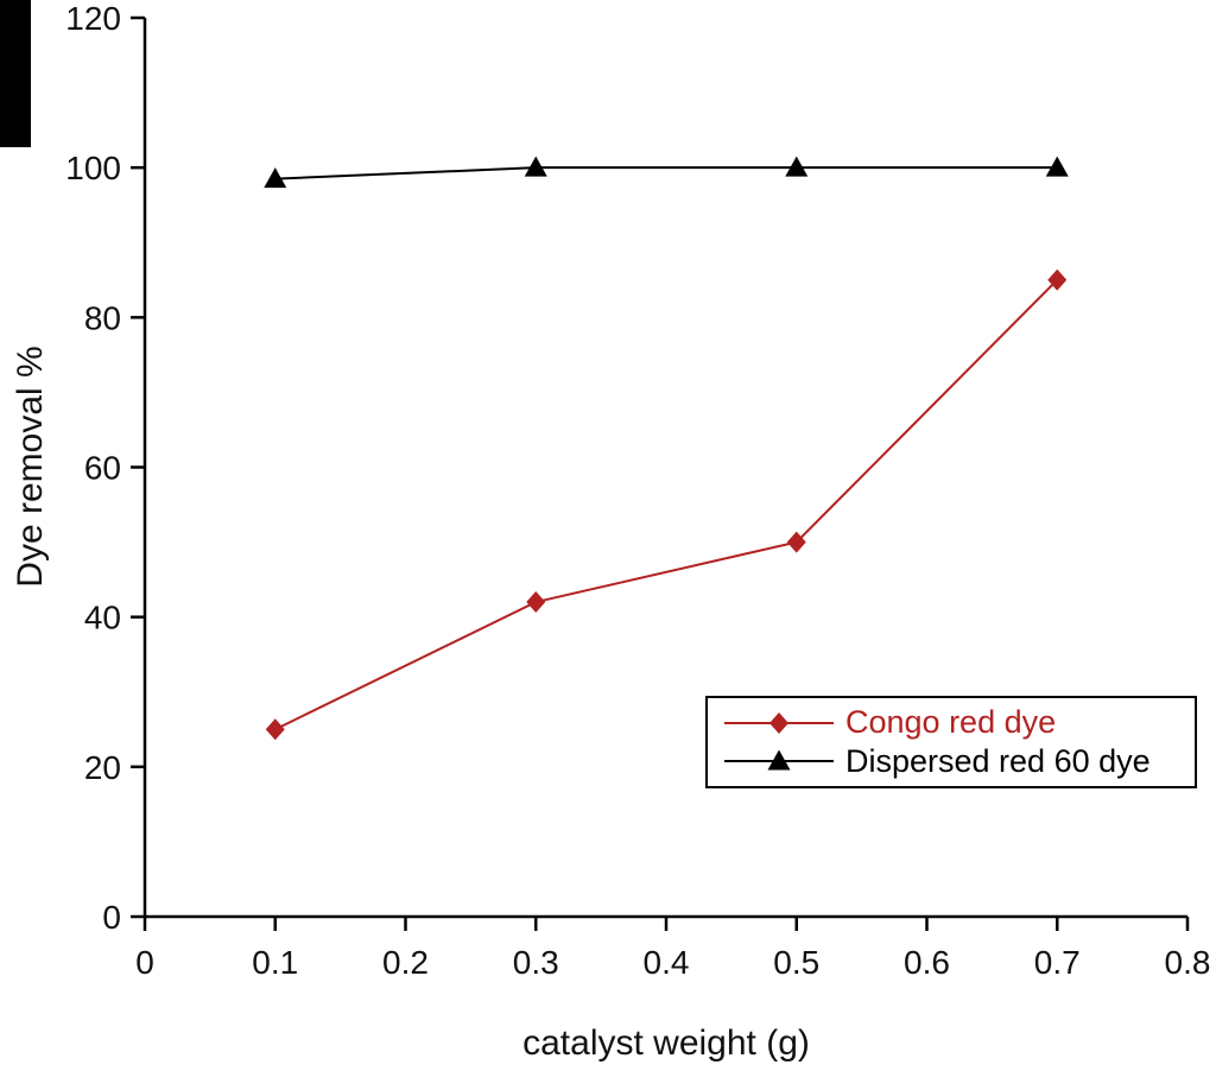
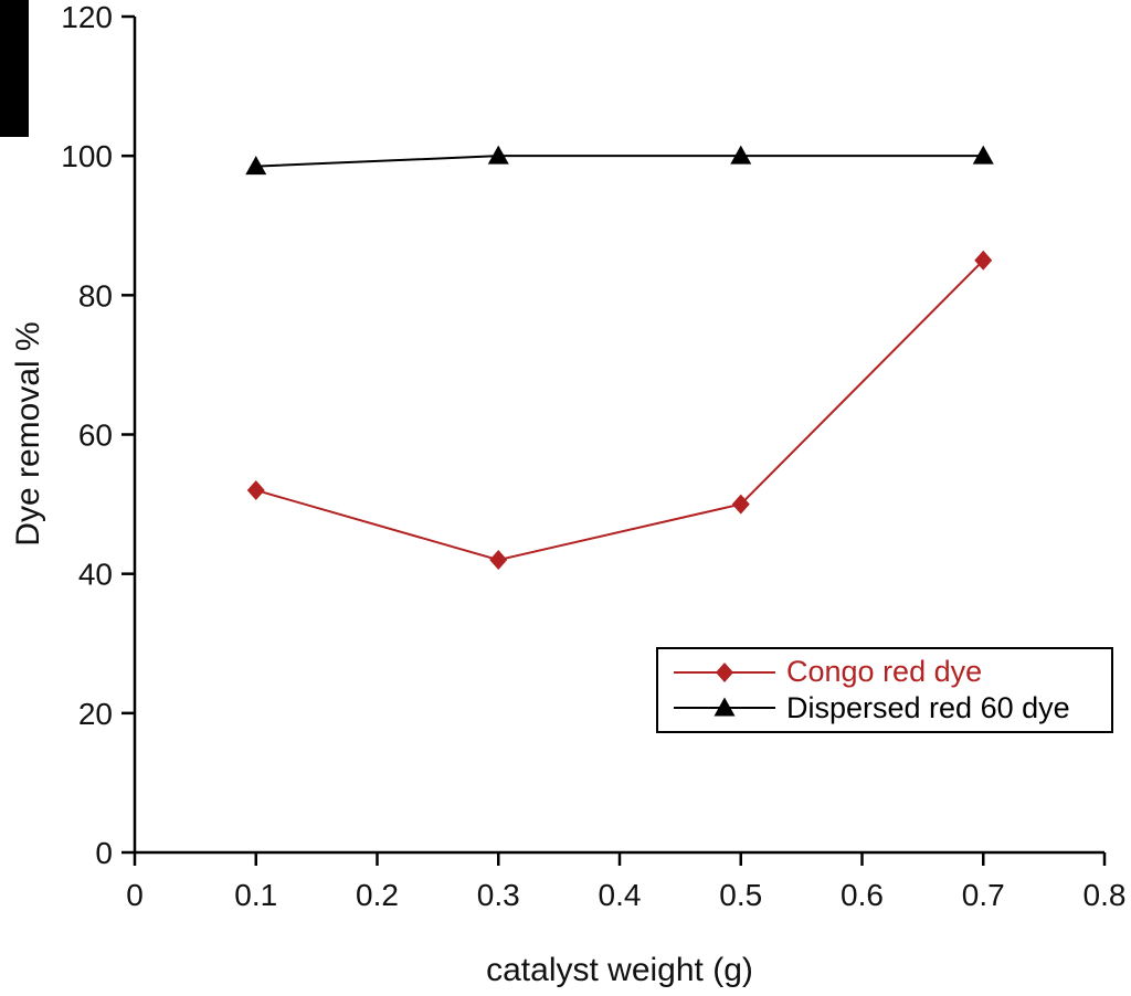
Congo red dye/0.1: 25 -> 52
